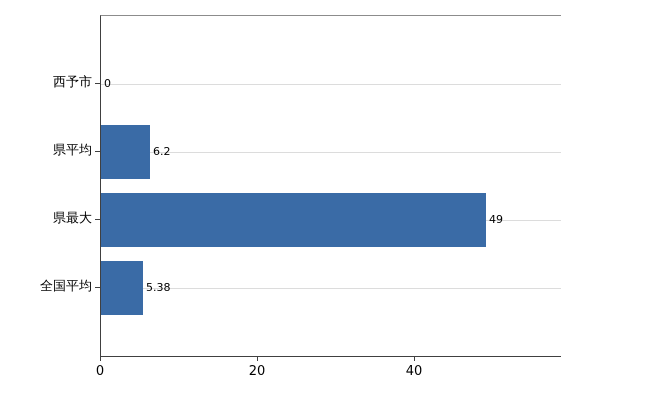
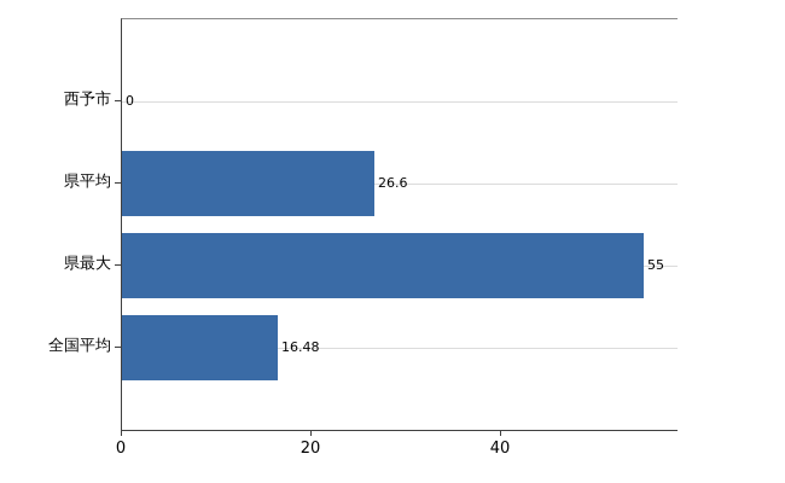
県平均: 6.2 -> 26.6
県最大: 49 -> 55
全国平均: 5.38 -> 16.48
